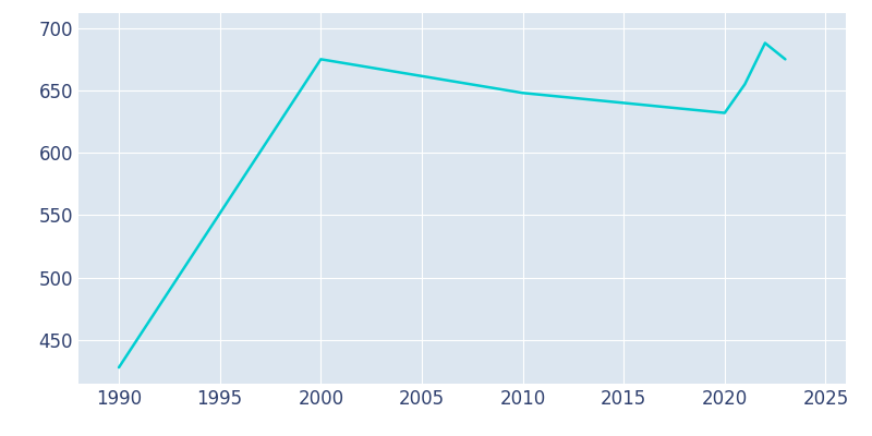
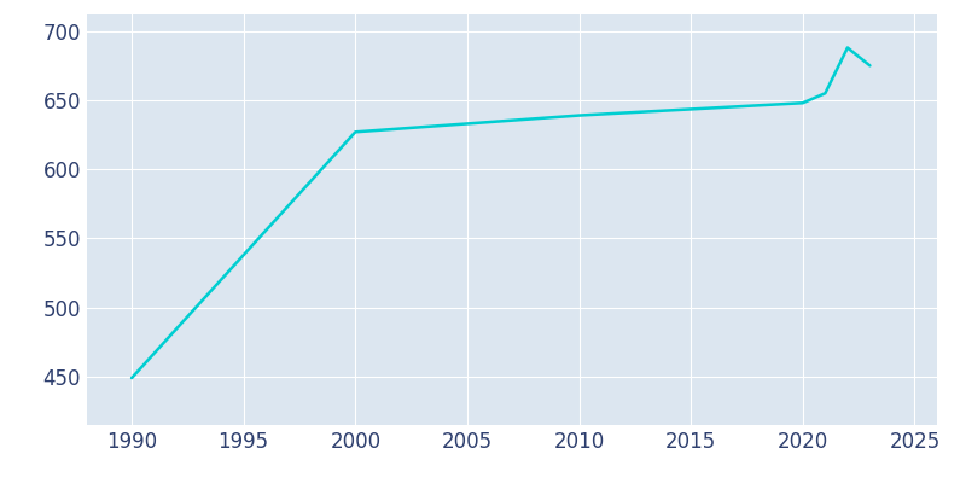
1990: 428 -> 449
2000: 675 -> 627
2010: 648 -> 639
2020: 632 -> 648
